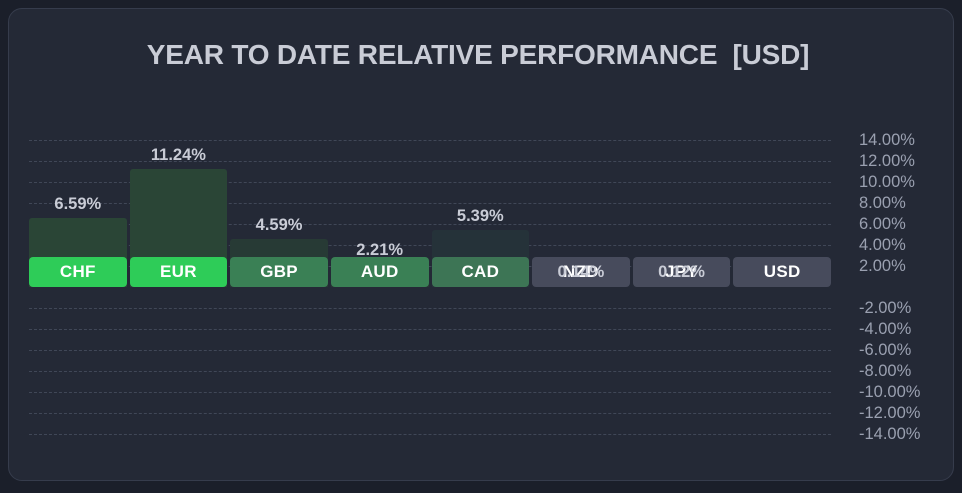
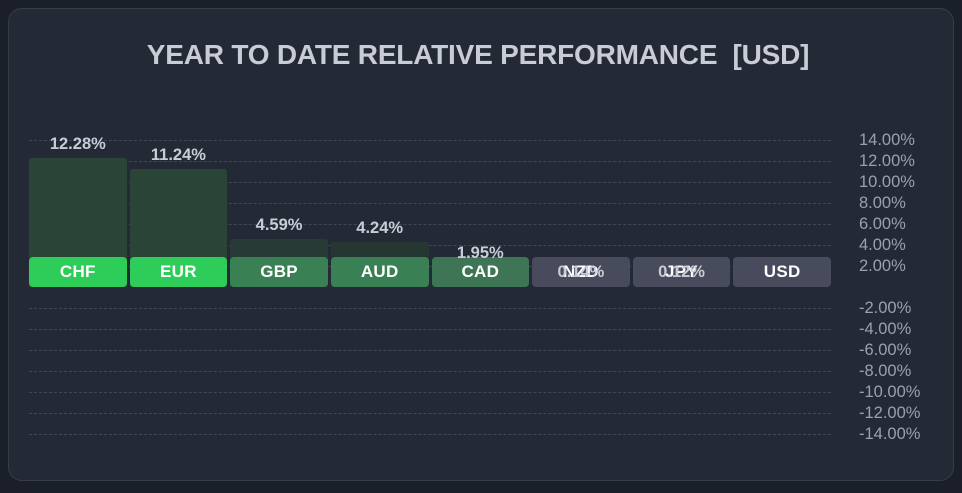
CHF: 6.59% -> 12.28%
AUD: 2.21% -> 4.24%
CAD: 5.39% -> 1.95%
